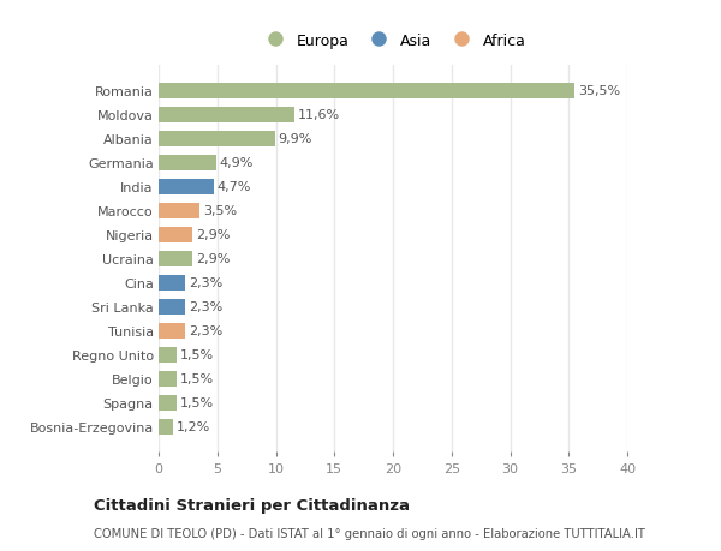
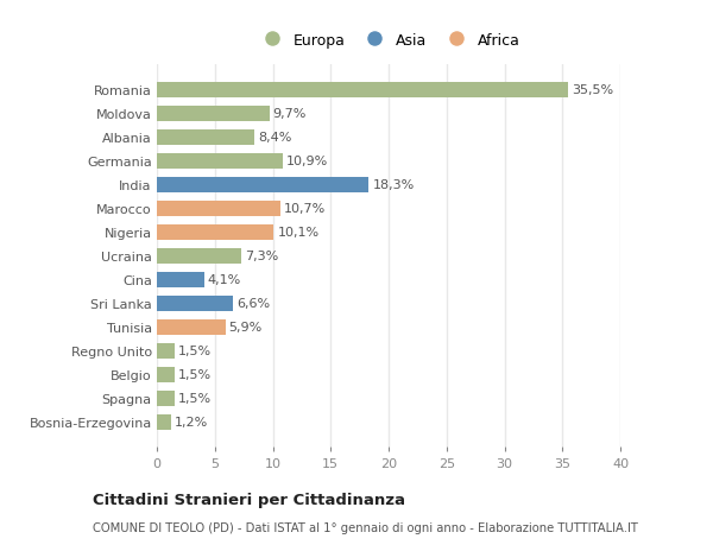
Moldova: 11,6% -> 9,7%
Albania: 9,9% -> 8,4%
Germania: 4,9% -> 10,9%
India: 4,7% -> 18,3%
Marocco: 3,5% -> 10,7%
Nigeria: 2,9% -> 10,1%
Ucraina: 2,9% -> 7,3%
Cina: 2,3% -> 4,1%
Sri Lanka: 2,3% -> 6,6%
Tunisia: 2,3% -> 5,9%
